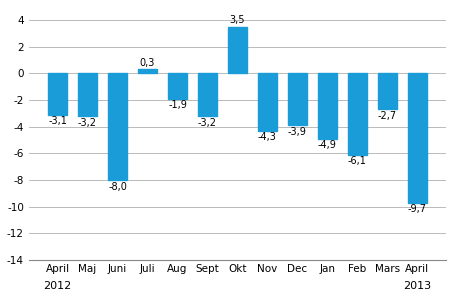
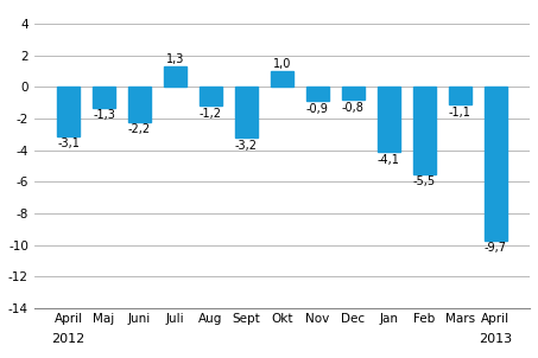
Maj: -3,2 -> -1,3
Juni: -8,0 -> -2,2
Juli: 0,3 -> 1,3
Aug: -1,9 -> -1,2
Okt: 3,5 -> 1,0
Nov: -4,3 -> -0,9
Dec: -3,9 -> -0,8
Jan: -4,9 -> -4,1
Feb: -6,1 -> -5,5
Mars: -2,7 -> -1,1
